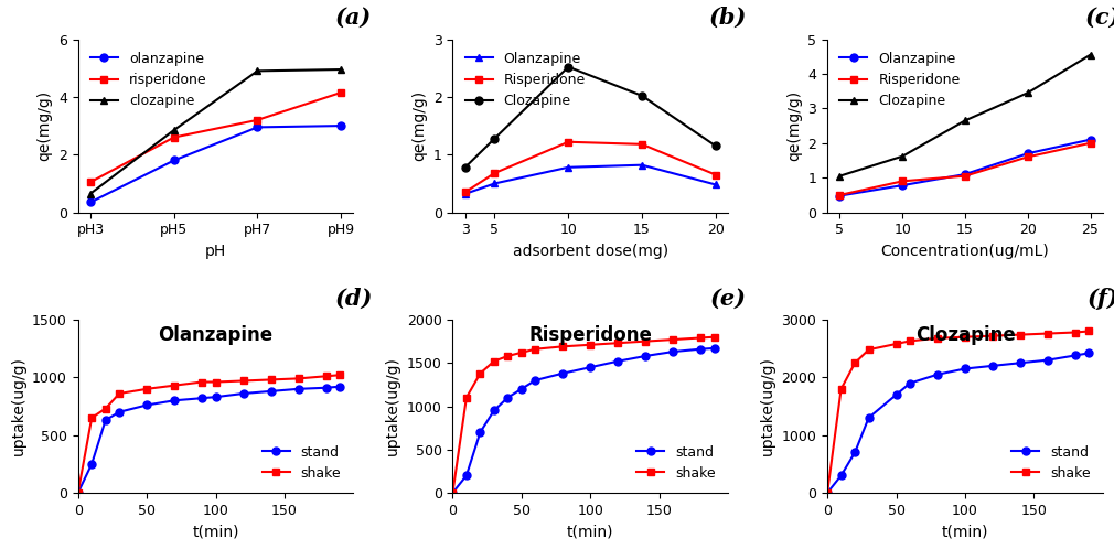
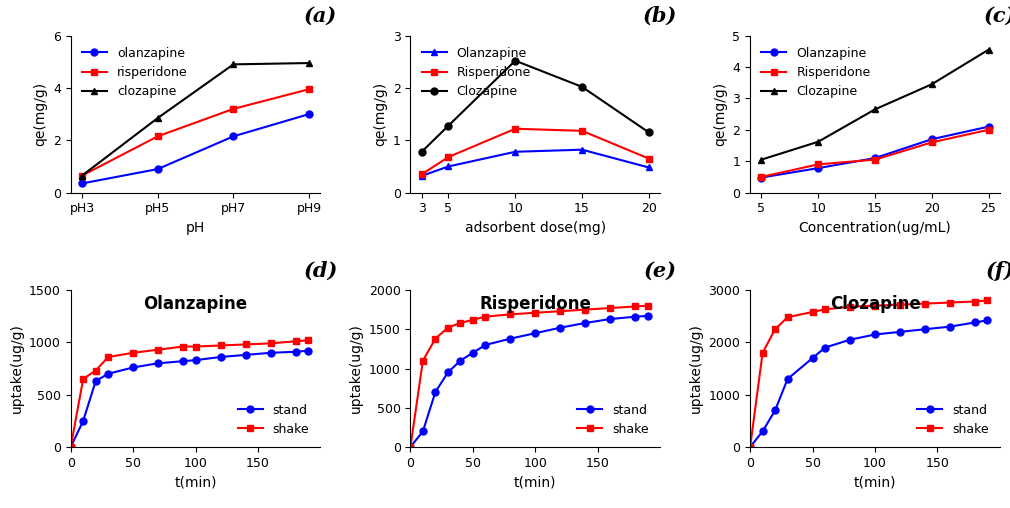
risperidone/pH3: 1.05 -> 0.65
olanzapine/pH5: 1.80 -> 0.90
risperidone/pH5: 2.60 -> 2.15
olanzapine/pH7: 2.95 -> 2.15
risperidone/pH9: 4.15 -> 3.95
